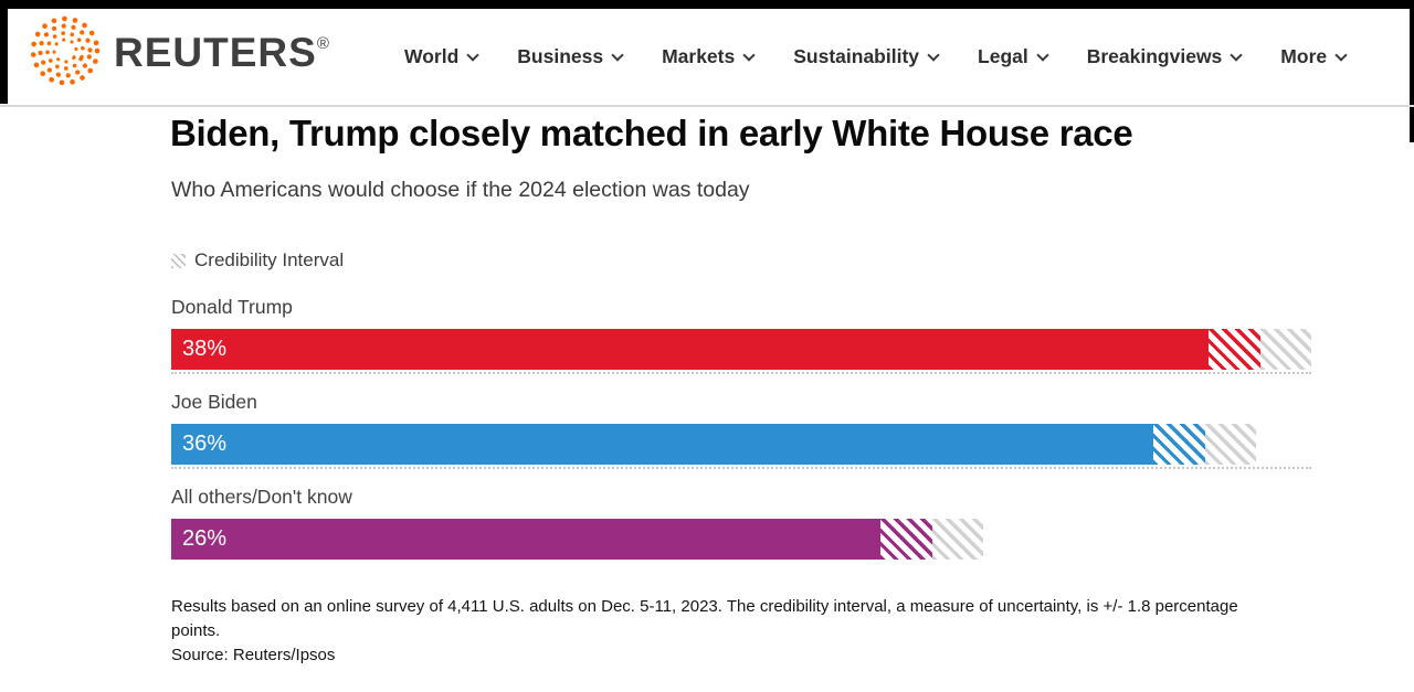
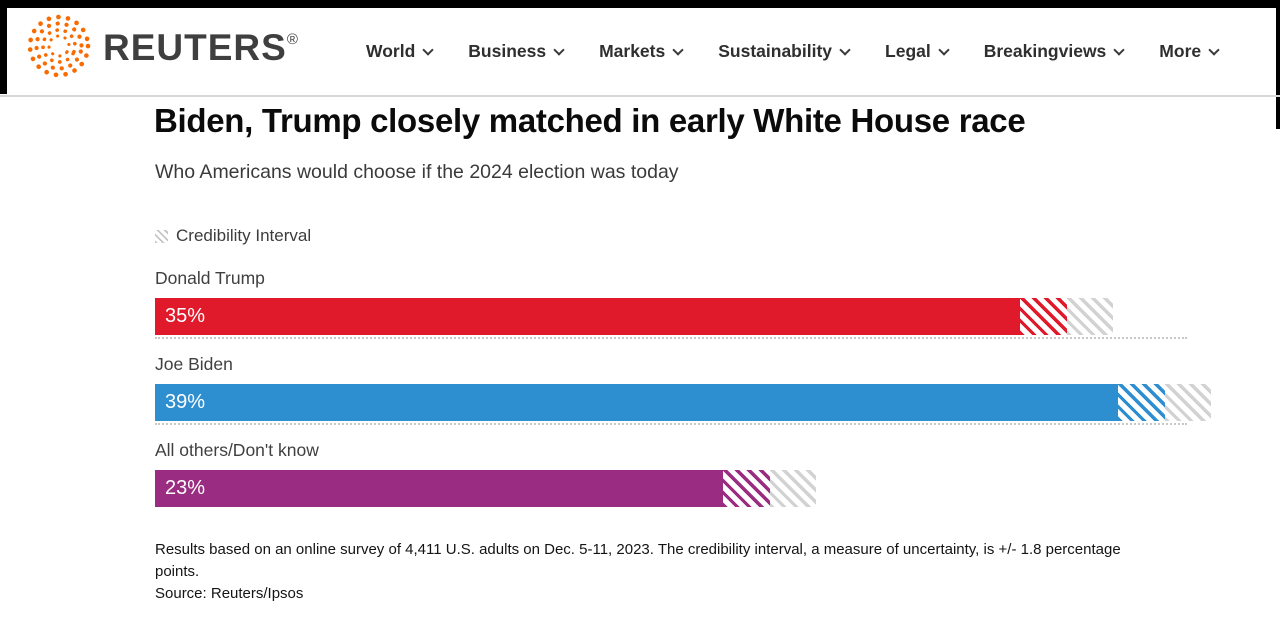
Donald Trump: 38% -> 35%
Joe Biden: 36% -> 39%
All others/Don't know: 26% -> 23%
